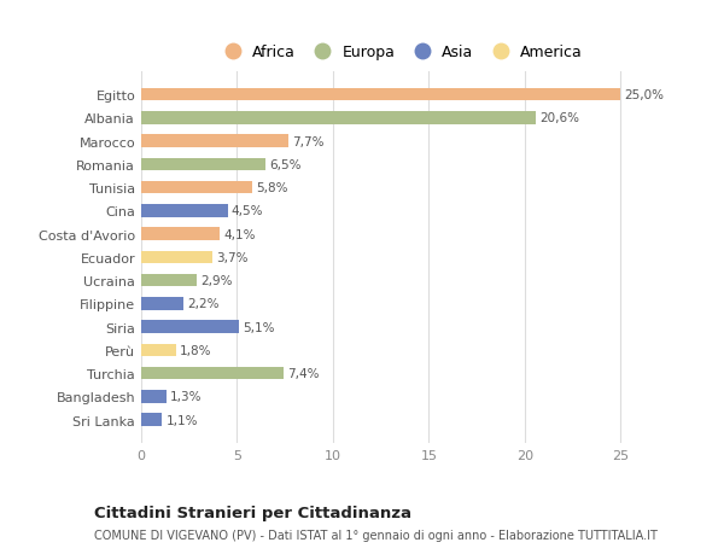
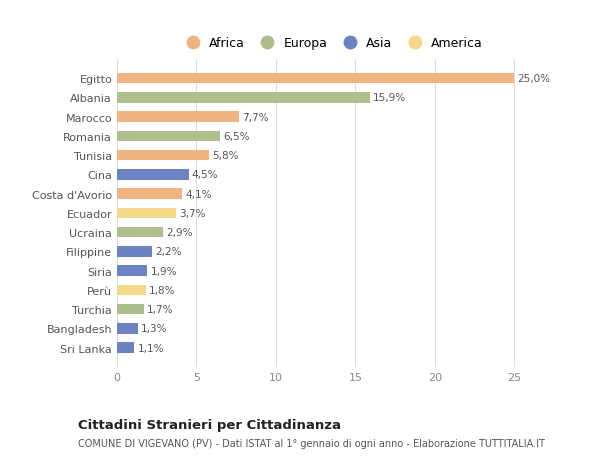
Albania: 20,6% -> 15,9%
Siria: 5,1% -> 1,9%
Turchia: 7,4% -> 1,7%
